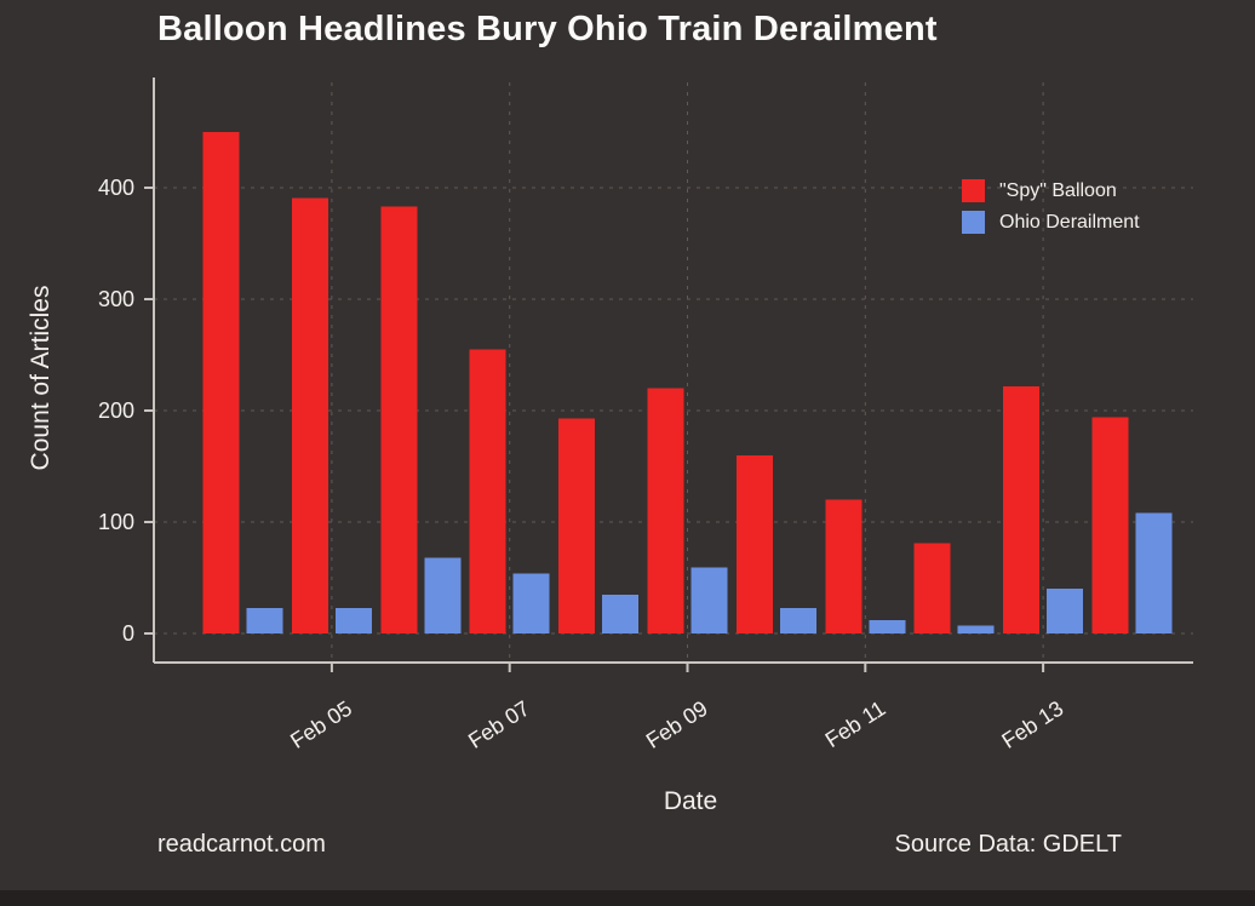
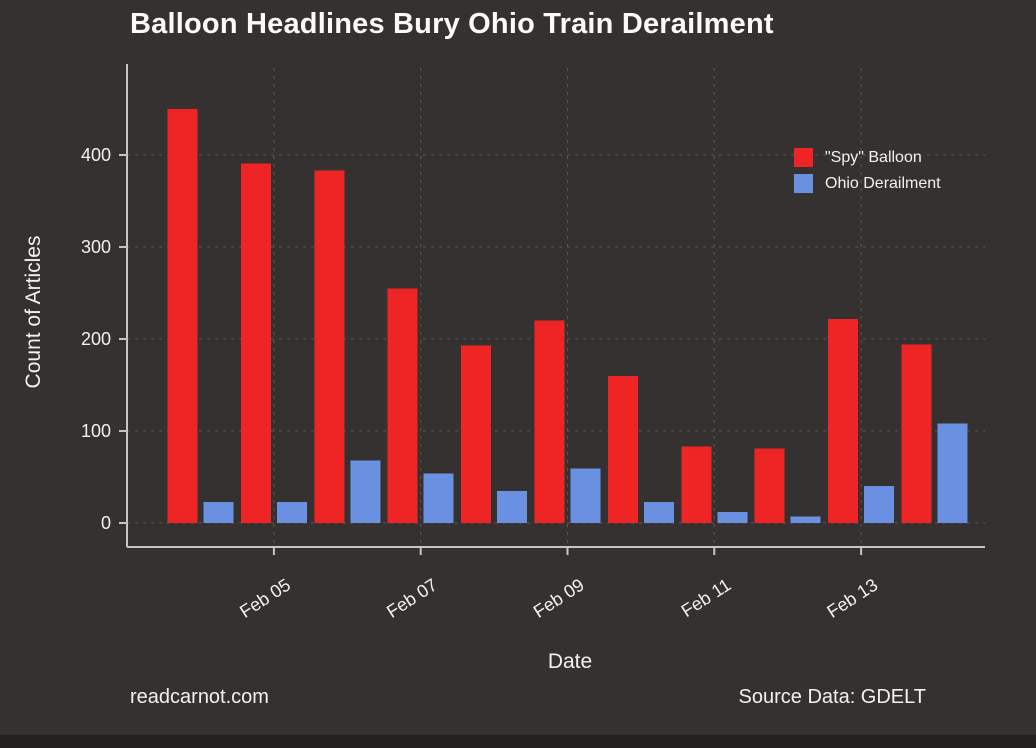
"Spy" Balloon/Feb 11: 120 -> 80
